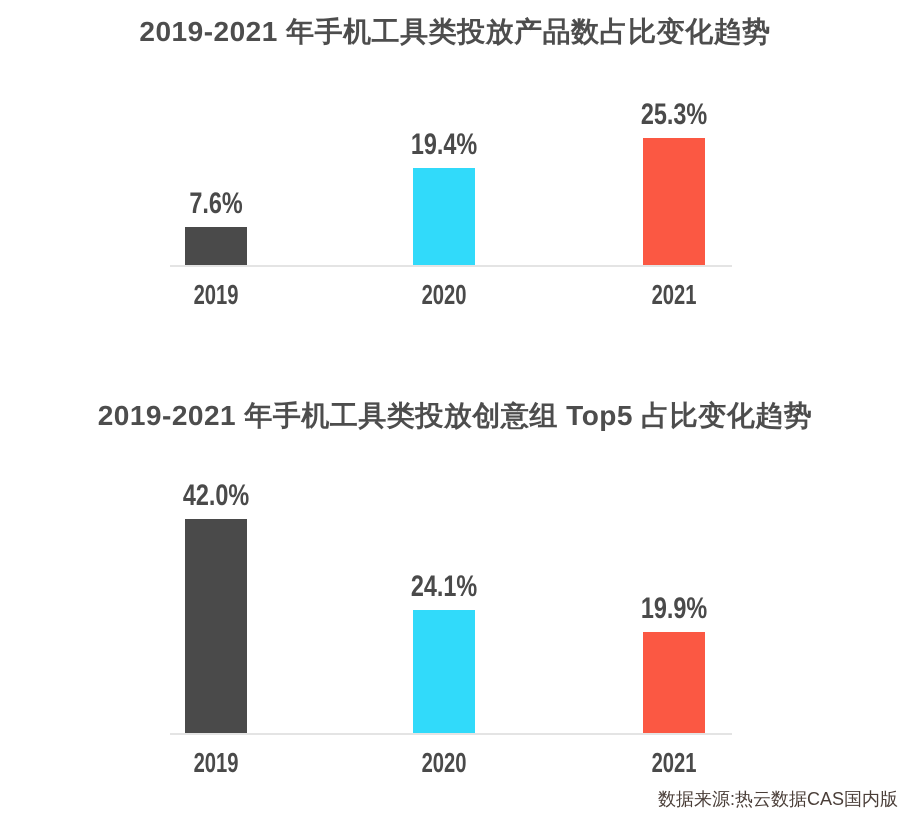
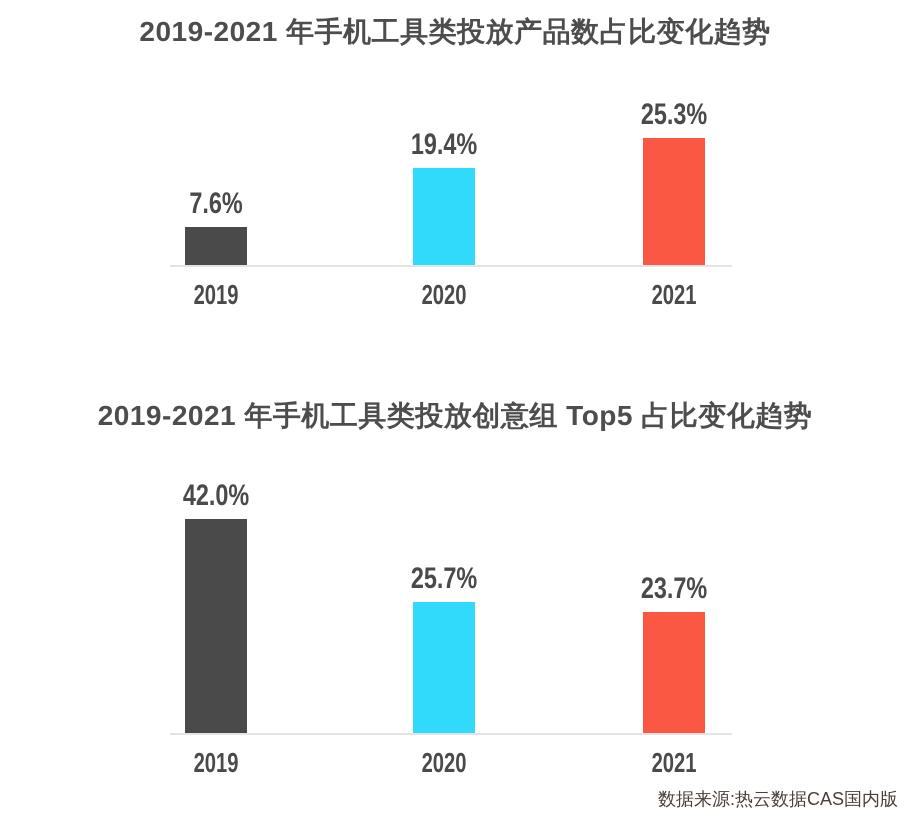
2019-2021 年手机工具类投放创意组 Top5 占比变化趋势/2020: 24.1% -> 25.7%
2019-2021 年手机工具类投放创意组 Top5 占比变化趋势/2021: 19.9% -> 23.7%
